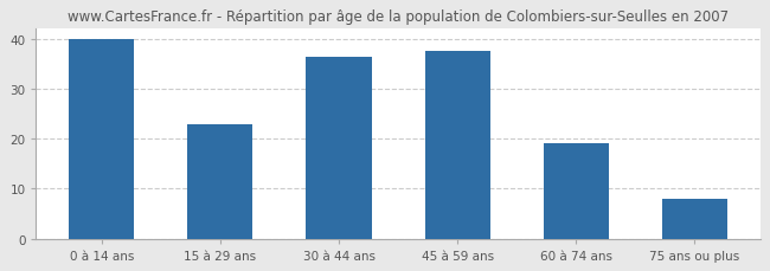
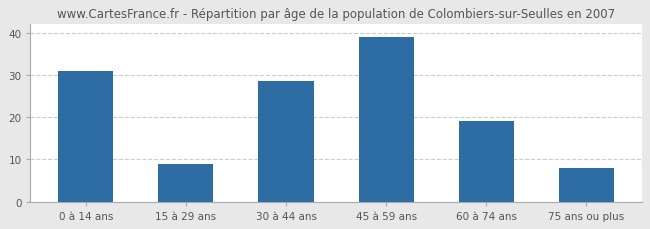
0 à 14 ans: 40.0 -> 31.0
15 à 29 ans: 23.0 -> 9.0
30 à 44 ans: 36.5 -> 28.5
45 à 59 ans: 37.5 -> 39.0
